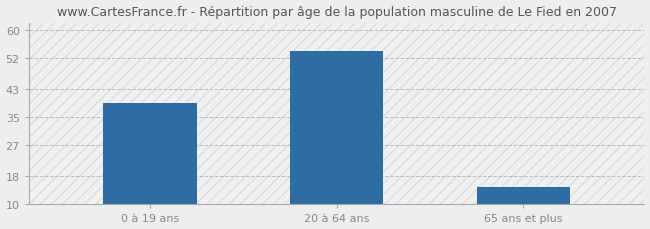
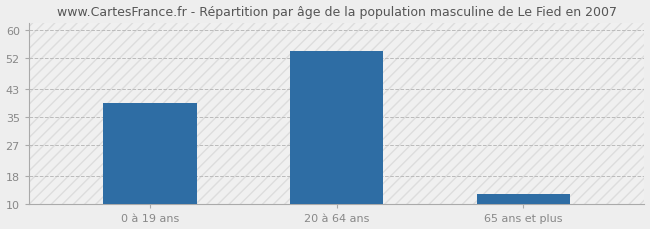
65 ans et plus: 15 -> 13
